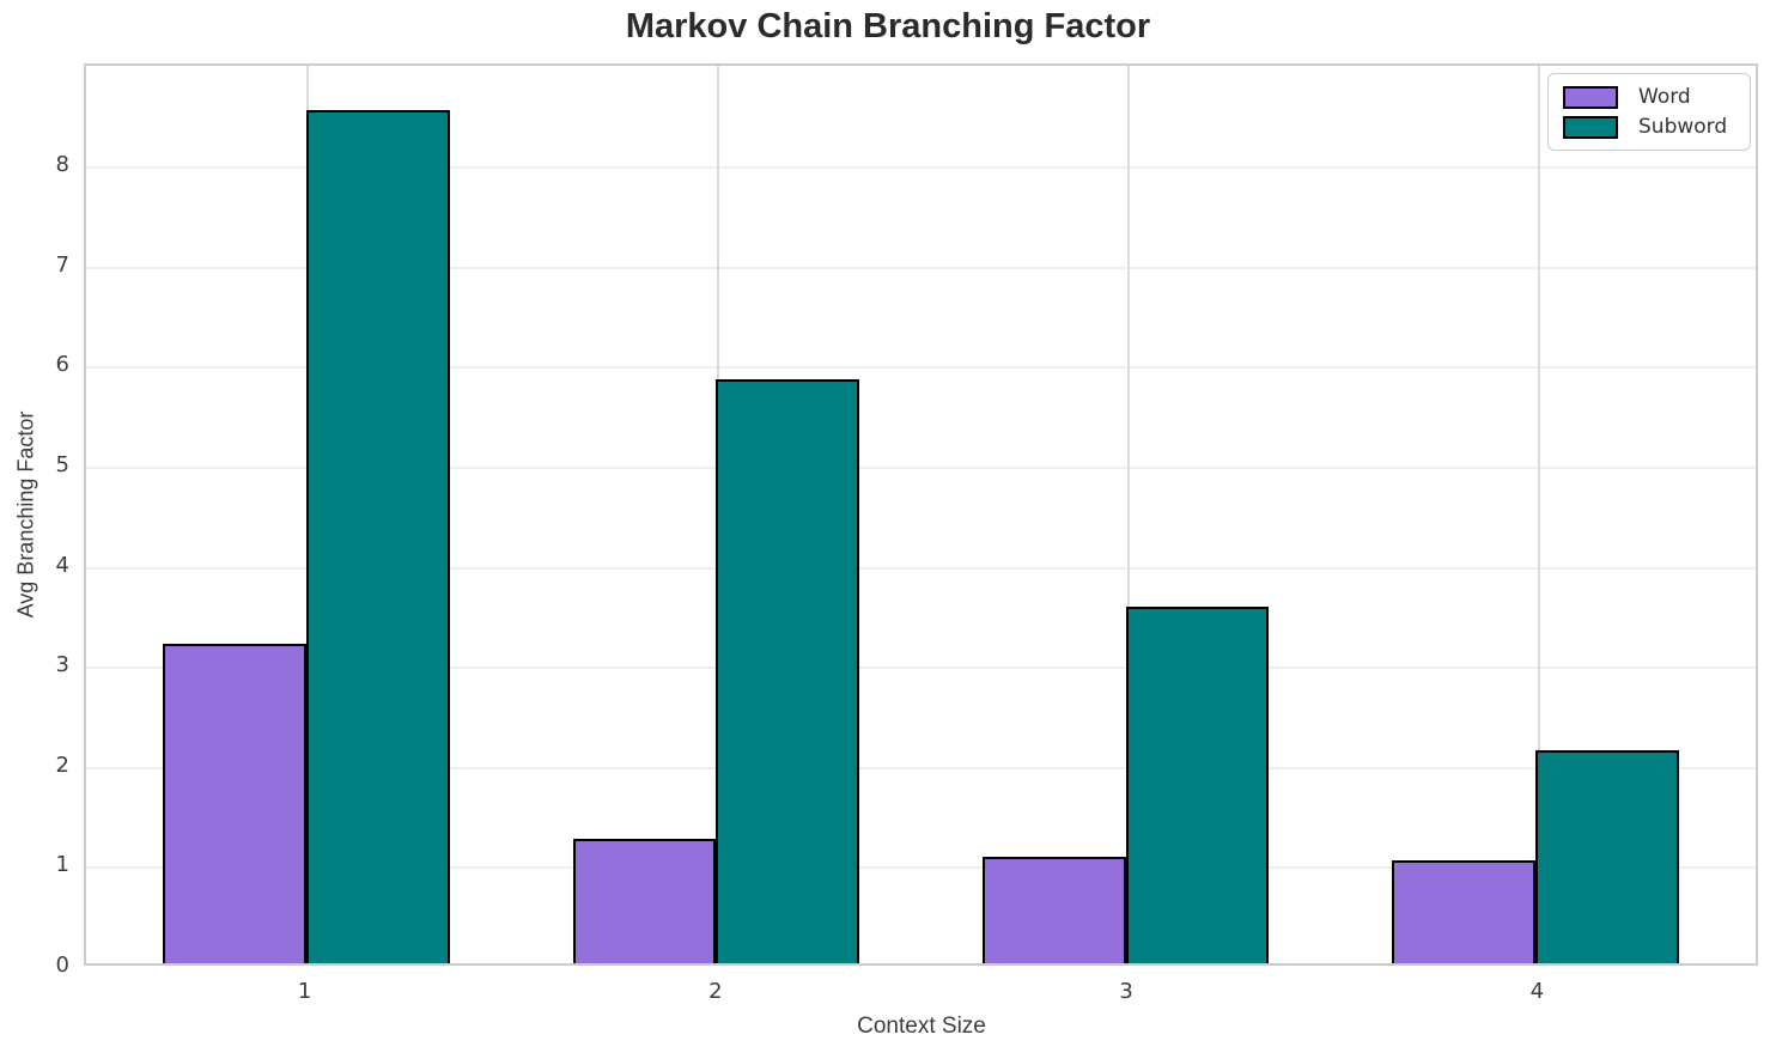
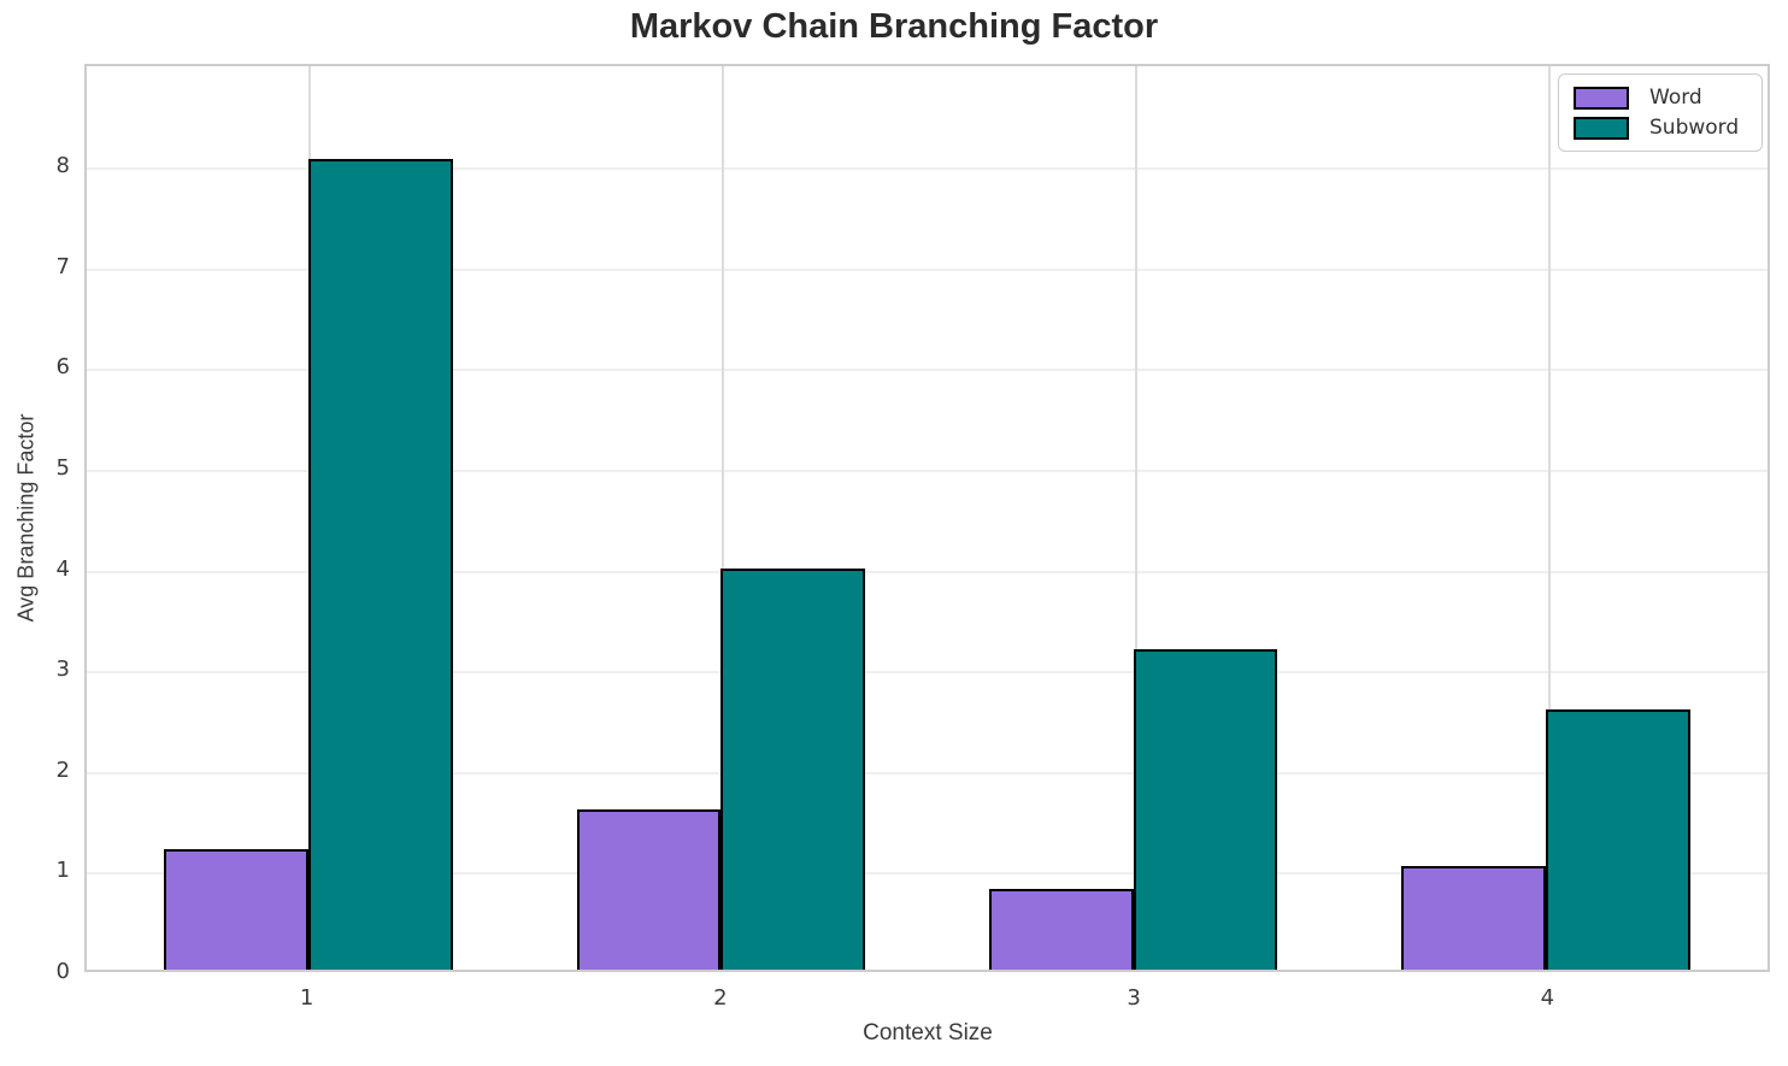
Word/1: 3.2 -> 1.2
Subword/1: 8.6 -> 8.1
Word/2: 1.2 -> 1.6
Subword/2: 5.9 -> 4.0
Word/3: 1.1 -> 0.8
Subword/3: 3.6 -> 3.2
Subword/4: 2.1 -> 2.6
